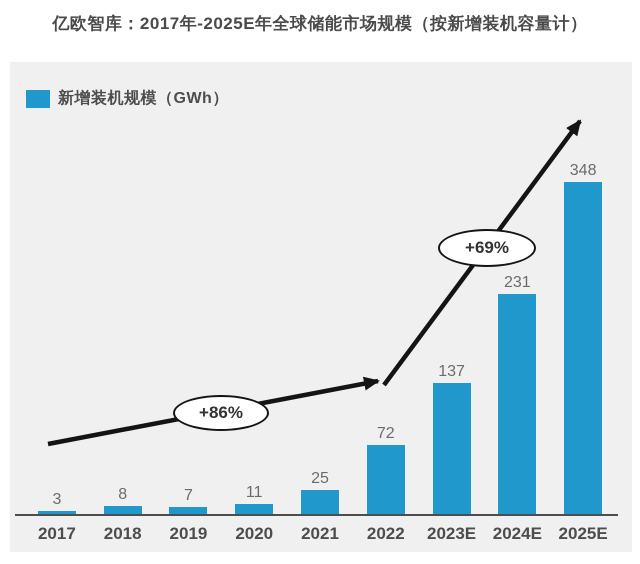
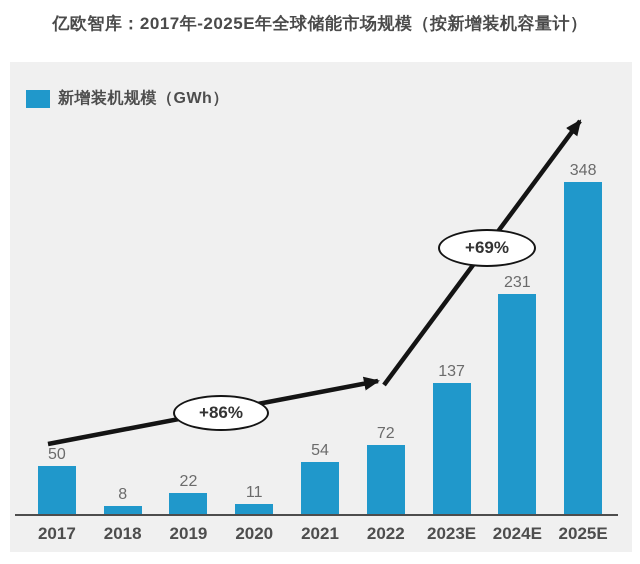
2017: 3 -> 50
2019: 7 -> 22
2021: 25 -> 54
